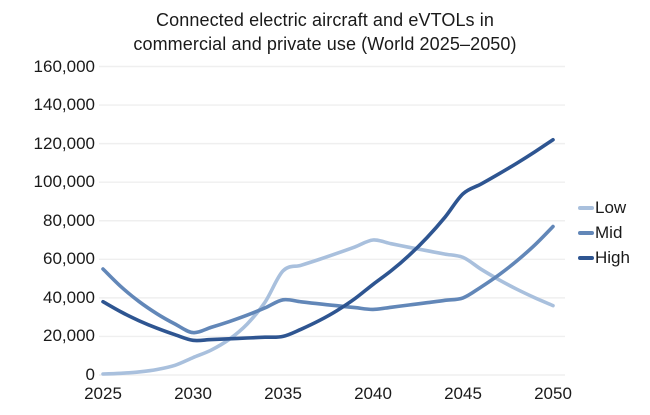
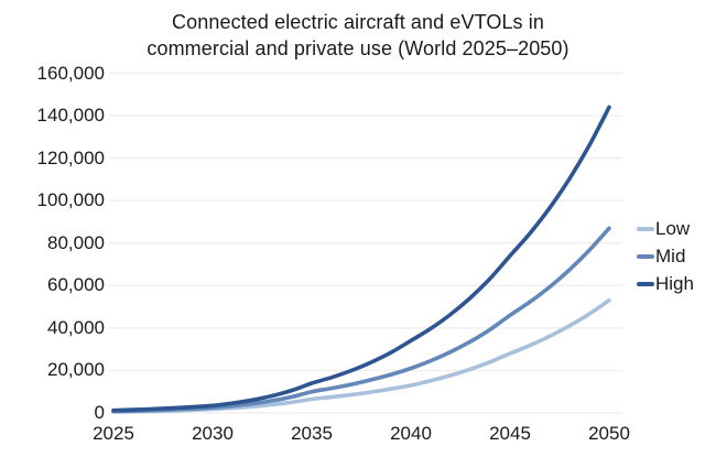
Mid/2025: 55000 -> 1000
High/2025: 38000 -> 1000
Low/2030: 9000 -> 2000
Mid/2030: 22000 -> 2000
High/2030: 18000 -> 4000
Low/2035: 54000 -> 6000
Mid/2035: 39000 -> 10000
High/2035: 20000 -> 14000
Low/2040: 70000 -> 13000
Mid/2040: 34000 -> 21000
High/2040: 47000 -> 34000
Low/2045: 61000 -> 28000
Mid/2045: 40000 -> 46000
High/2045: 94000 -> 74000
Low/2050: 36000 -> 53000
Mid/2050: 77000 -> 87000
High/2050: 122000 -> 144000
